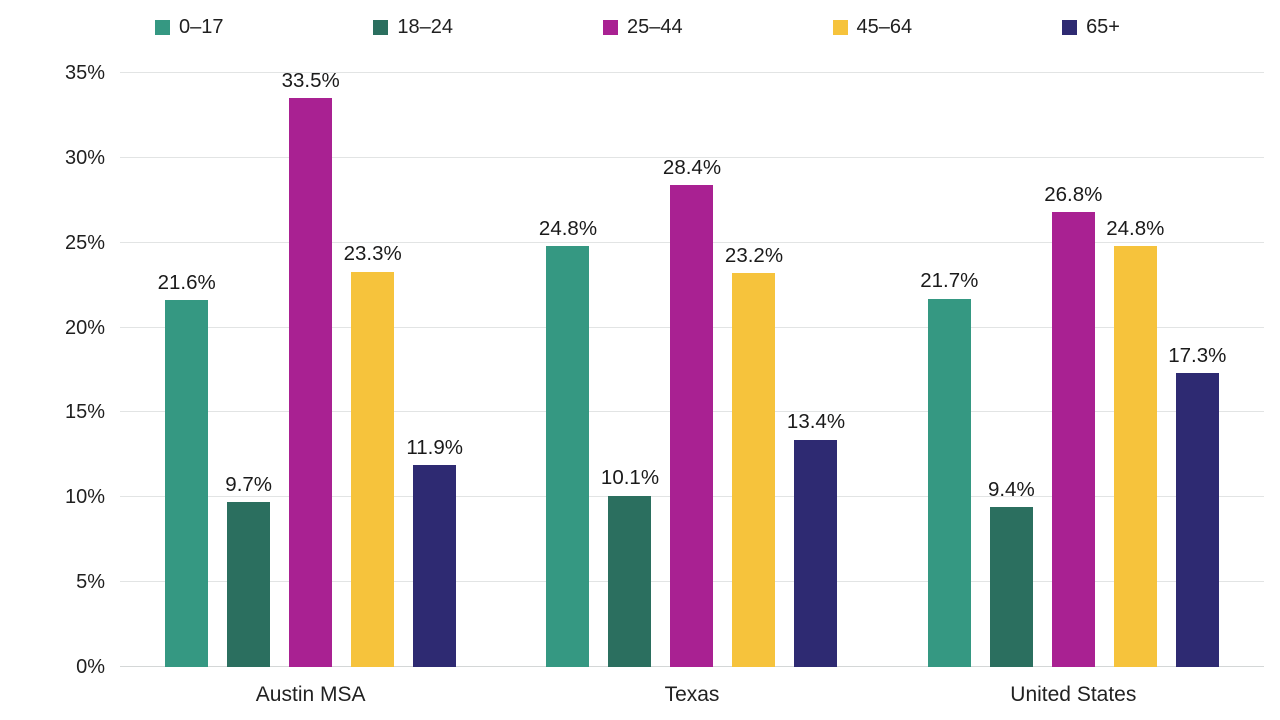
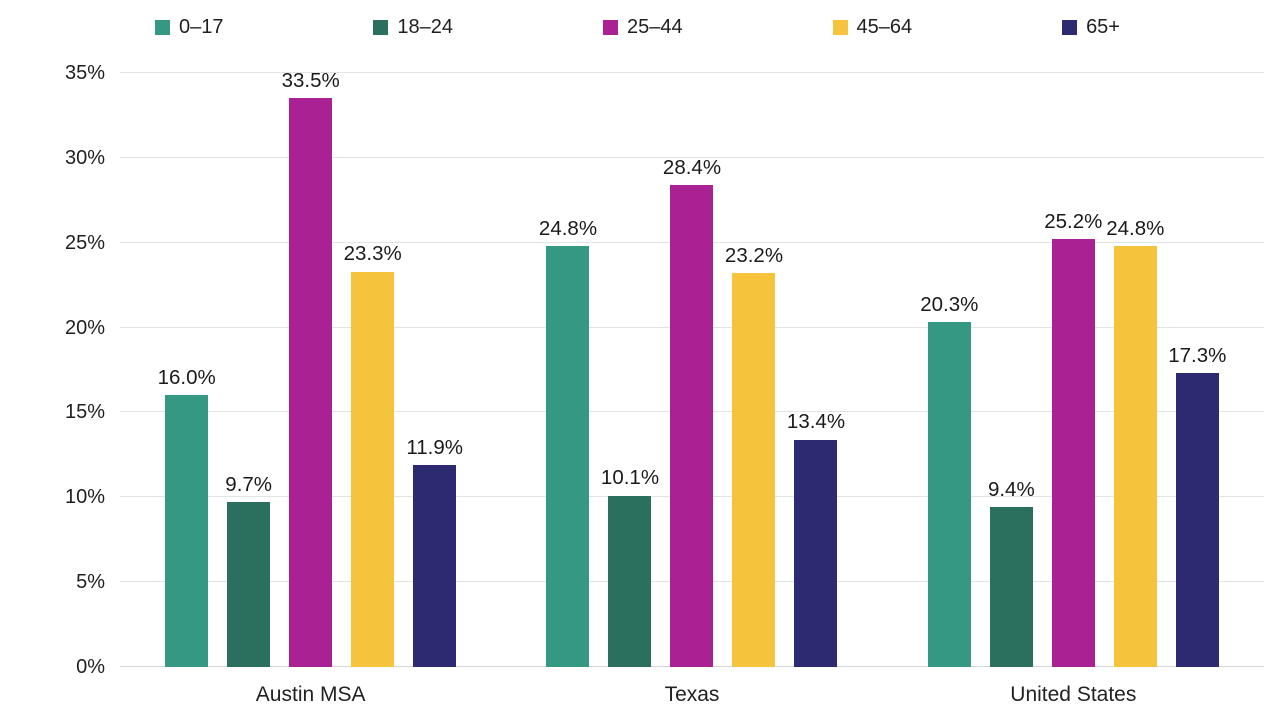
0–17/Austin MSA: 21.6% -> 16.0%
0–17/United States: 21.7% -> 20.3%
25–44/United States: 26.8% -> 25.2%
